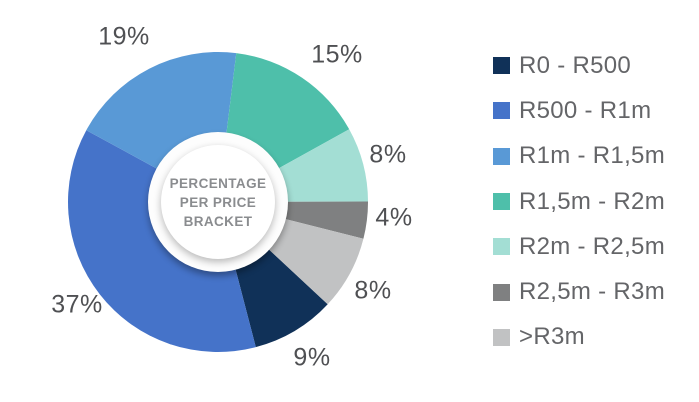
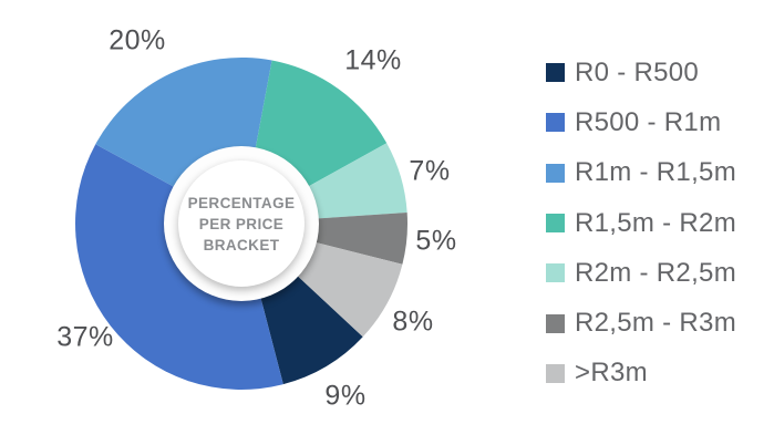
R1m - R1,5m: 19% -> 20%
R1,5m - R2m: 15% -> 14%
R2m - R2,5m: 8% -> 7%
R2,5m - R3m: 4% -> 5%
